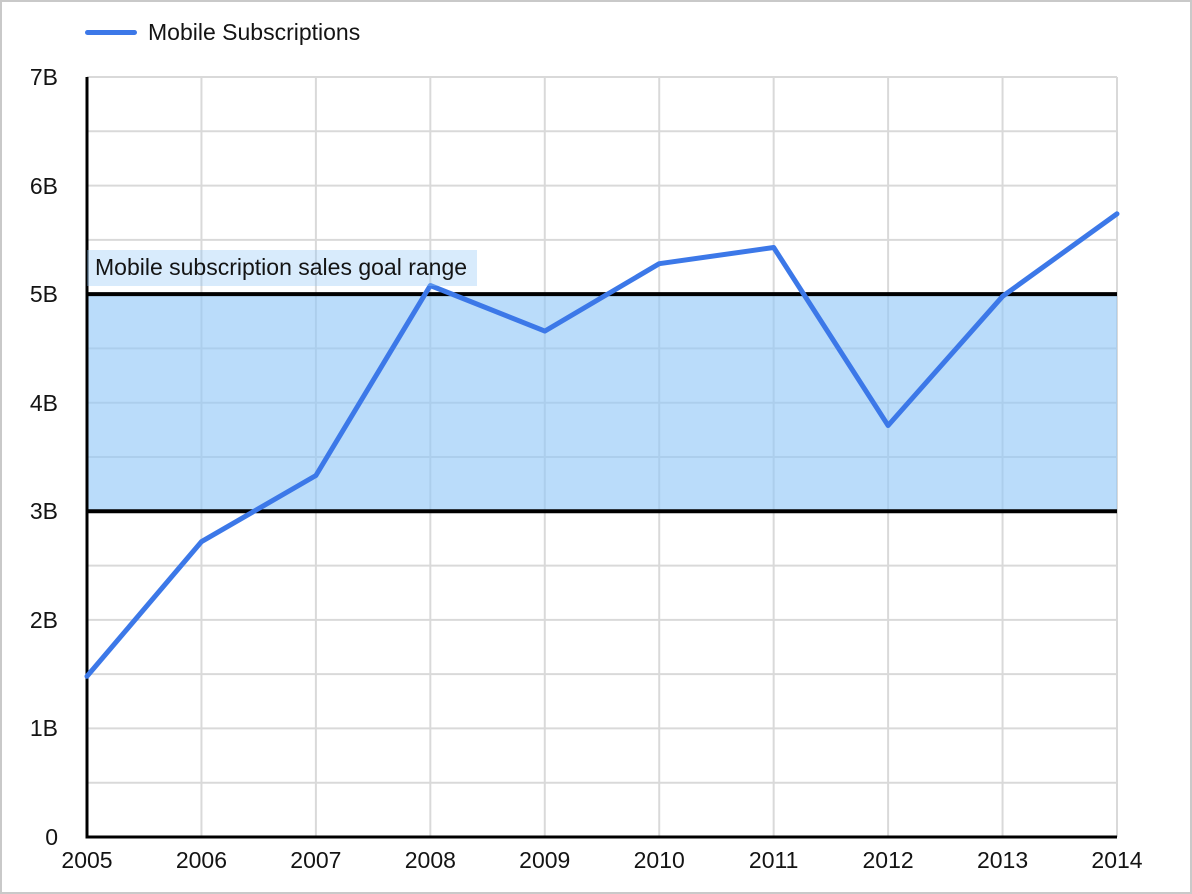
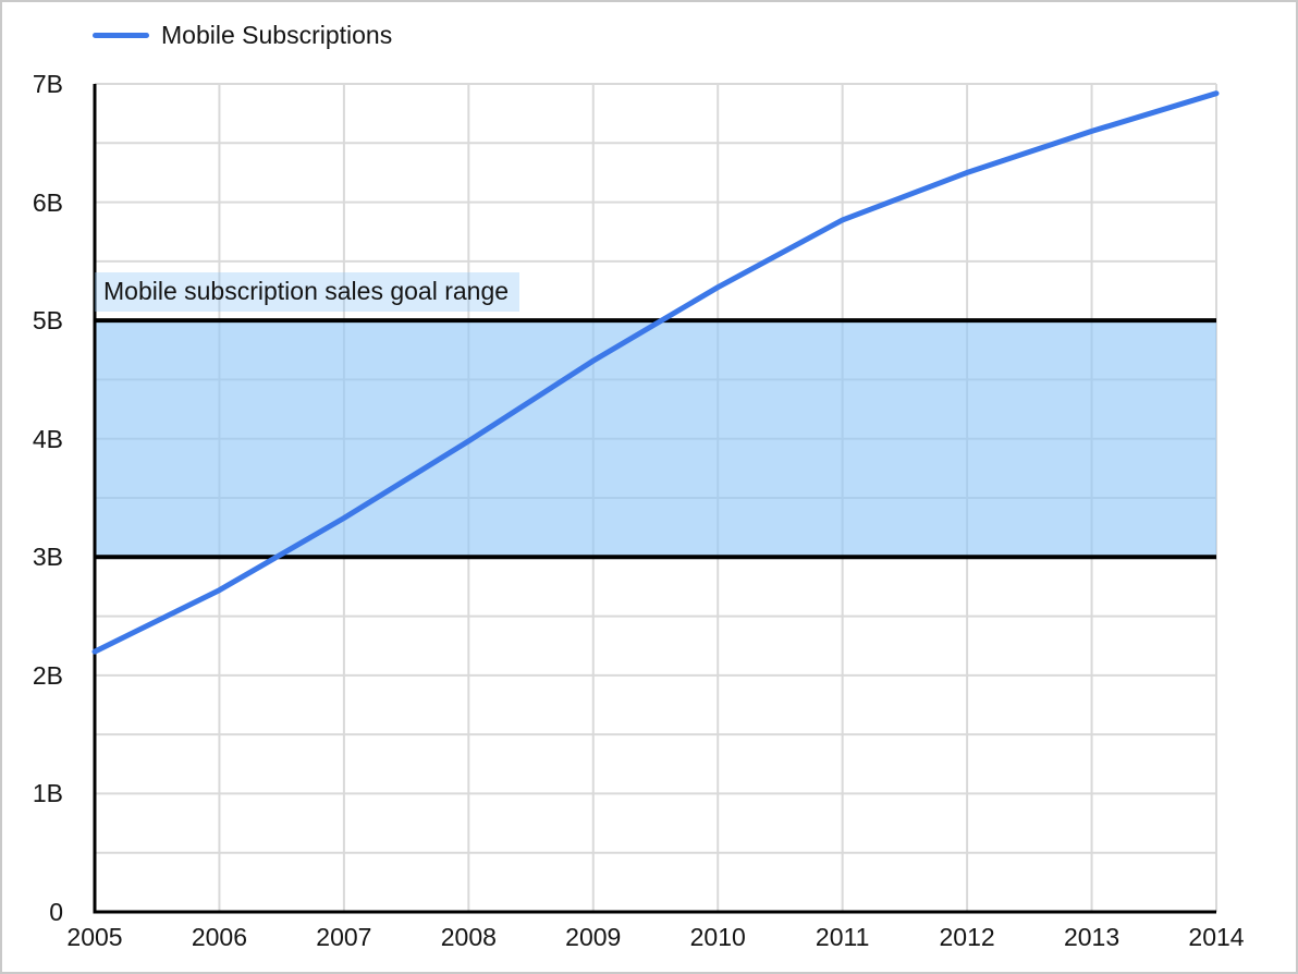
2005: 1.48B -> 2.20B
2008: 5.08B -> 3.98B
2011: 5.43B -> 5.85B
2012: 3.79B -> 6.25B
2013: 4.98B -> 6.60B
2014: 5.74B -> 6.92B
